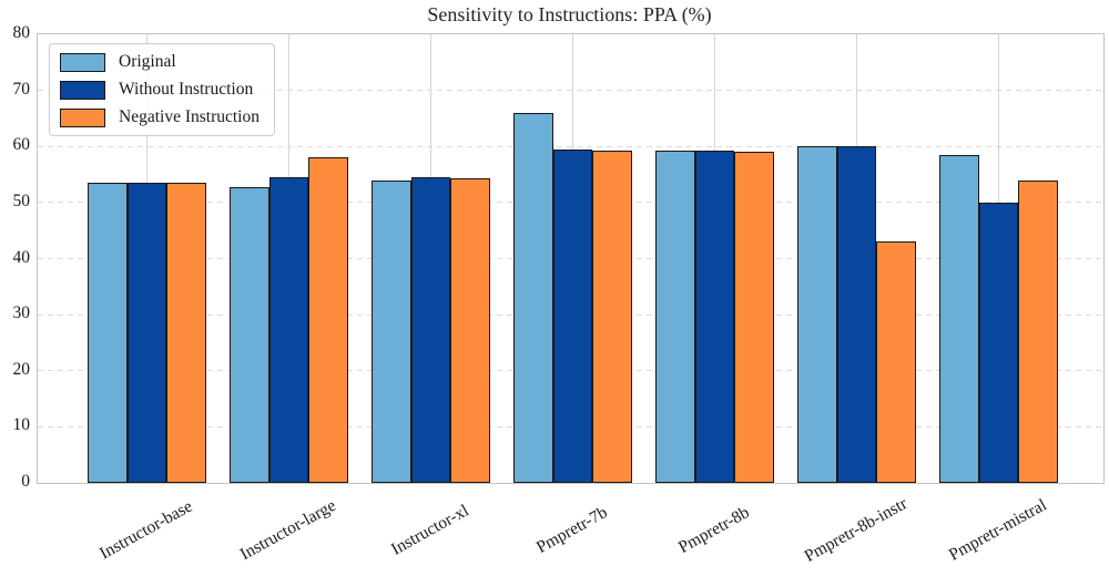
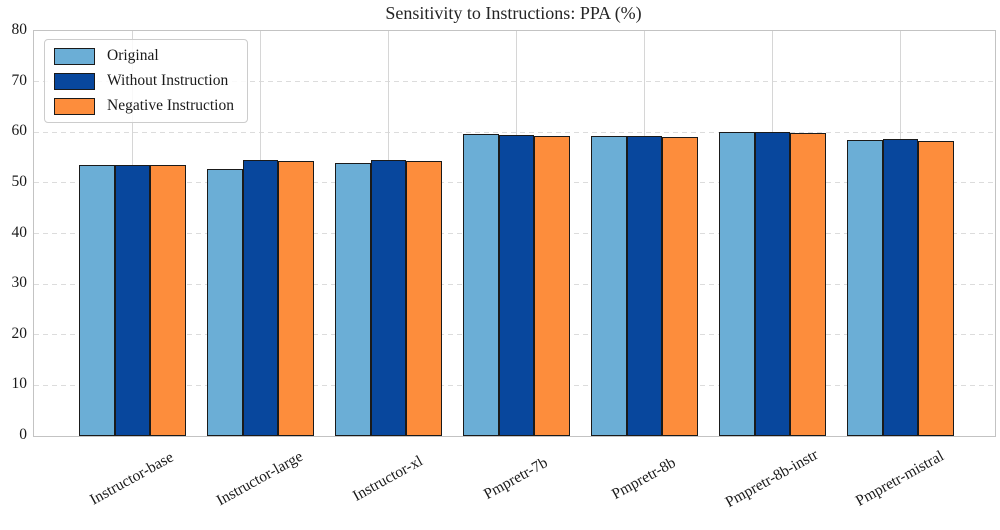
Negative Instruction/Instructor-large: 58 -> 54
Original/Pmpretr-7b: 66 -> 60
Negative Instruction/Pmpretr-8b-instr: 43 -> 60
Without Instruction/Pmpretr-mistral: 50 -> 59
Negative Instruction/Pmpretr-mistral: 54 -> 58
